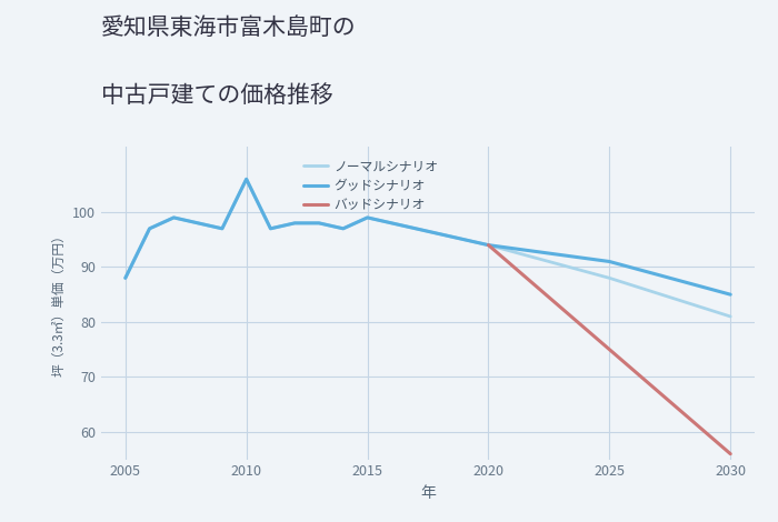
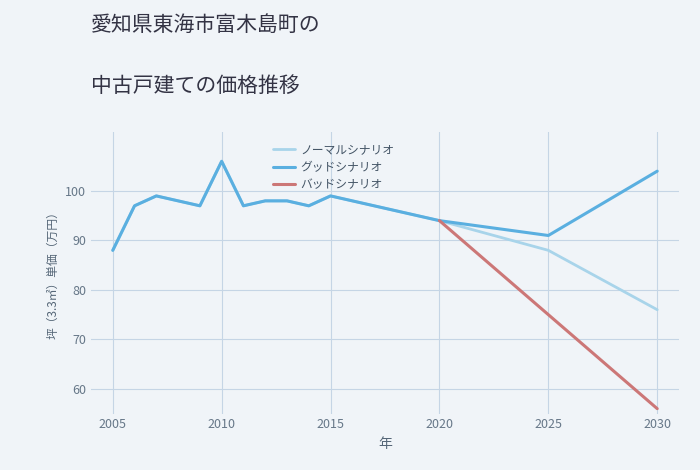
グッドシナリオ/2030: 85 -> 104
ノーマルシナリオ/2030: 81 -> 76
